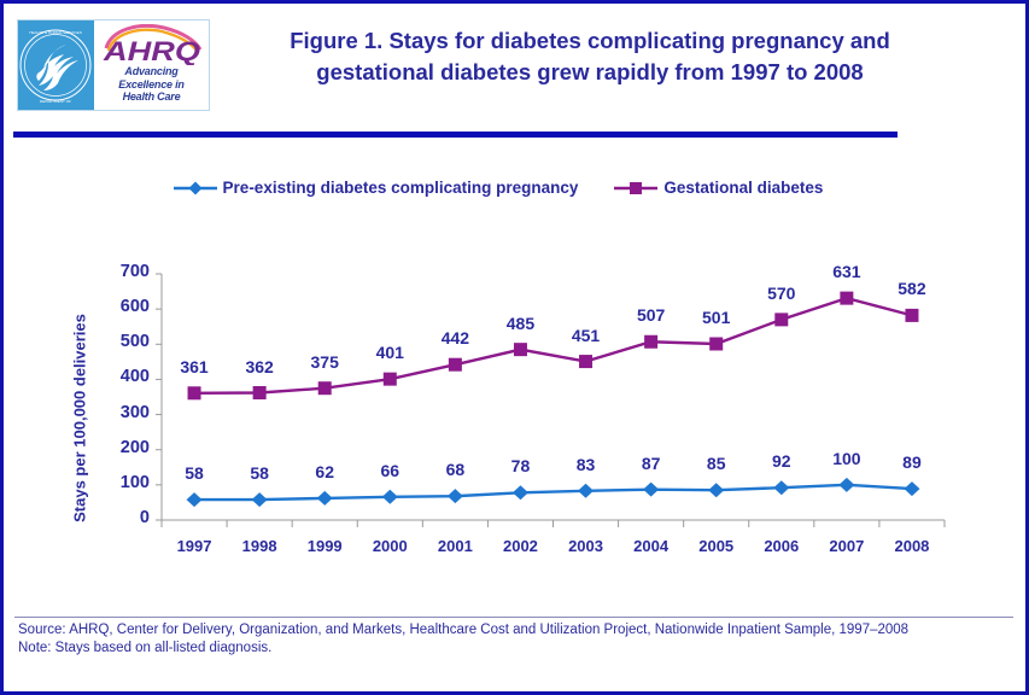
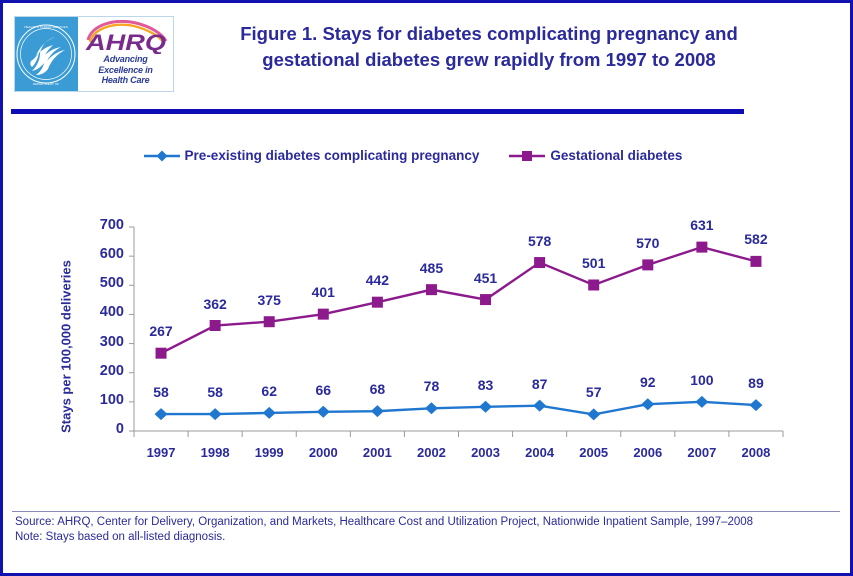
Gestational diabetes/1997: 361 -> 267
Gestational diabetes/2004: 507 -> 578
Pre-existing diabetes complicating pregnancy/2005: 85 -> 57
